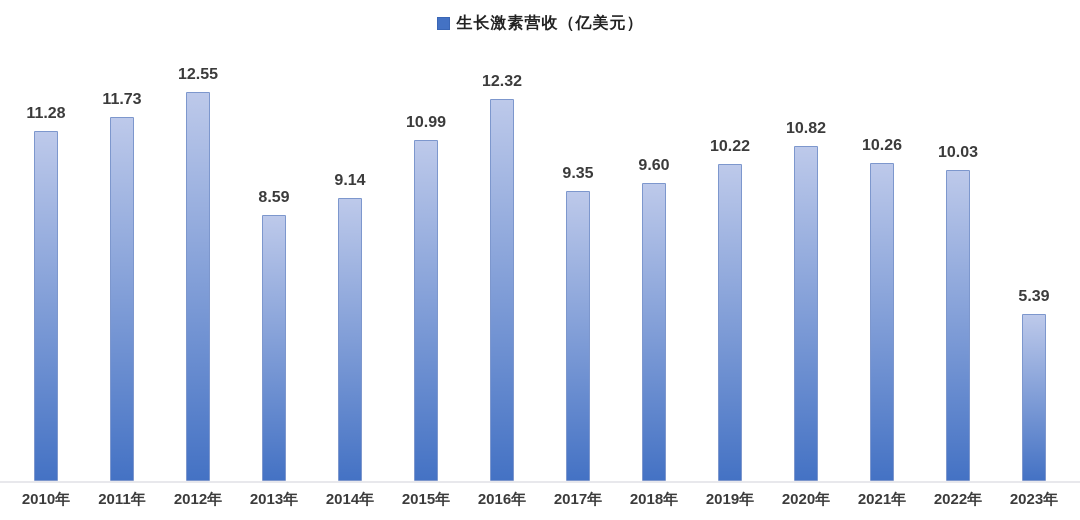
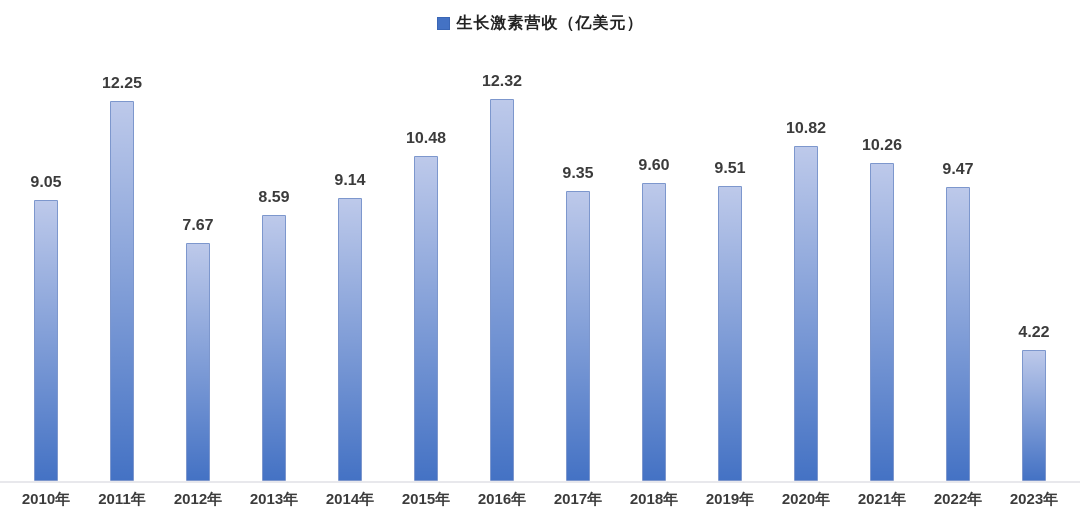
2010年: 11.28 -> 9.05
2011年: 11.73 -> 12.25
2012年: 12.55 -> 7.67
2015年: 10.99 -> 10.48
2019年: 10.22 -> 9.51
2022年: 10.03 -> 9.47
2023年: 5.39 -> 4.22
